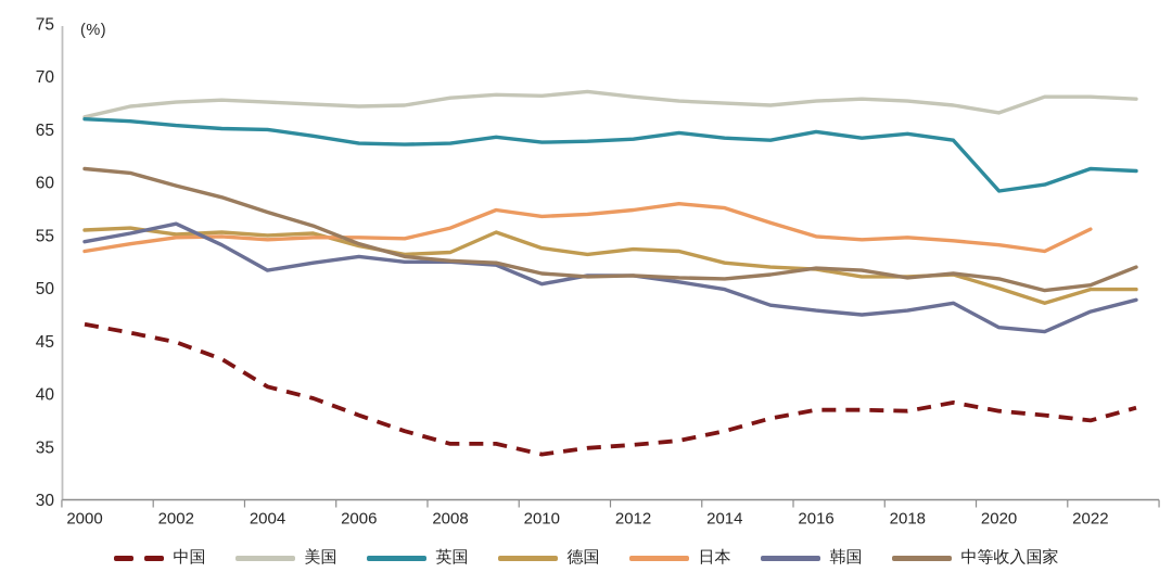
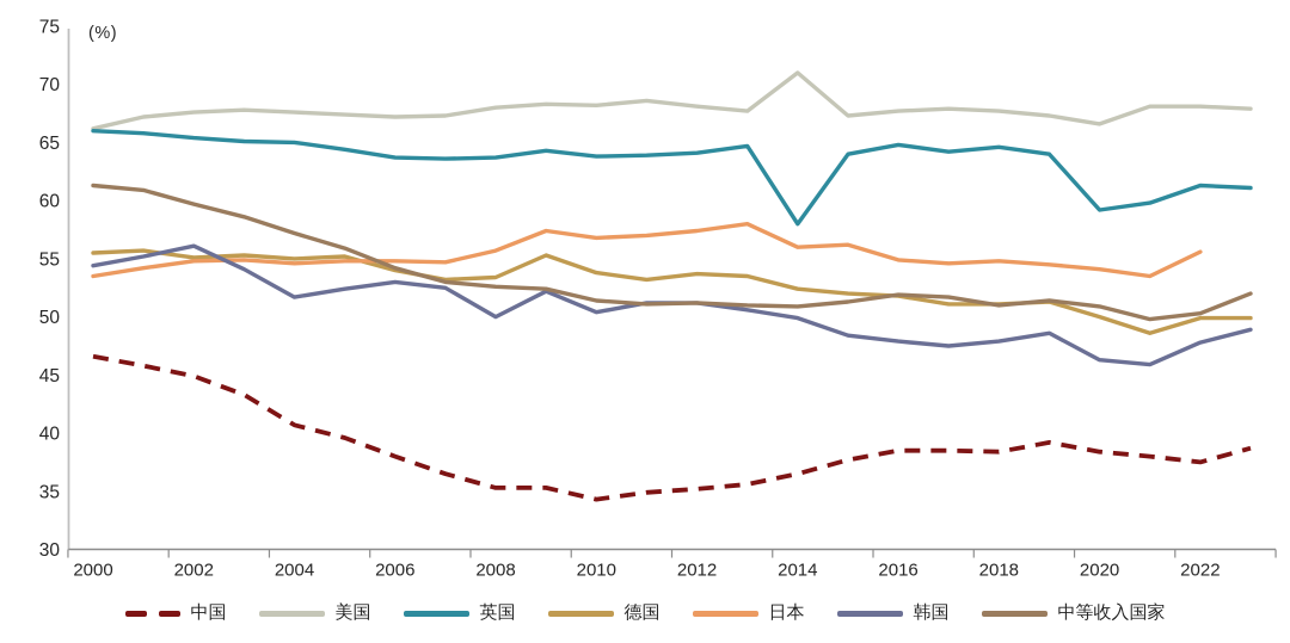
韩国/2008: 52 -> 50
美国/2014: 68 -> 71
英国/2014: 64 -> 58
日本/2014: 58 -> 56
